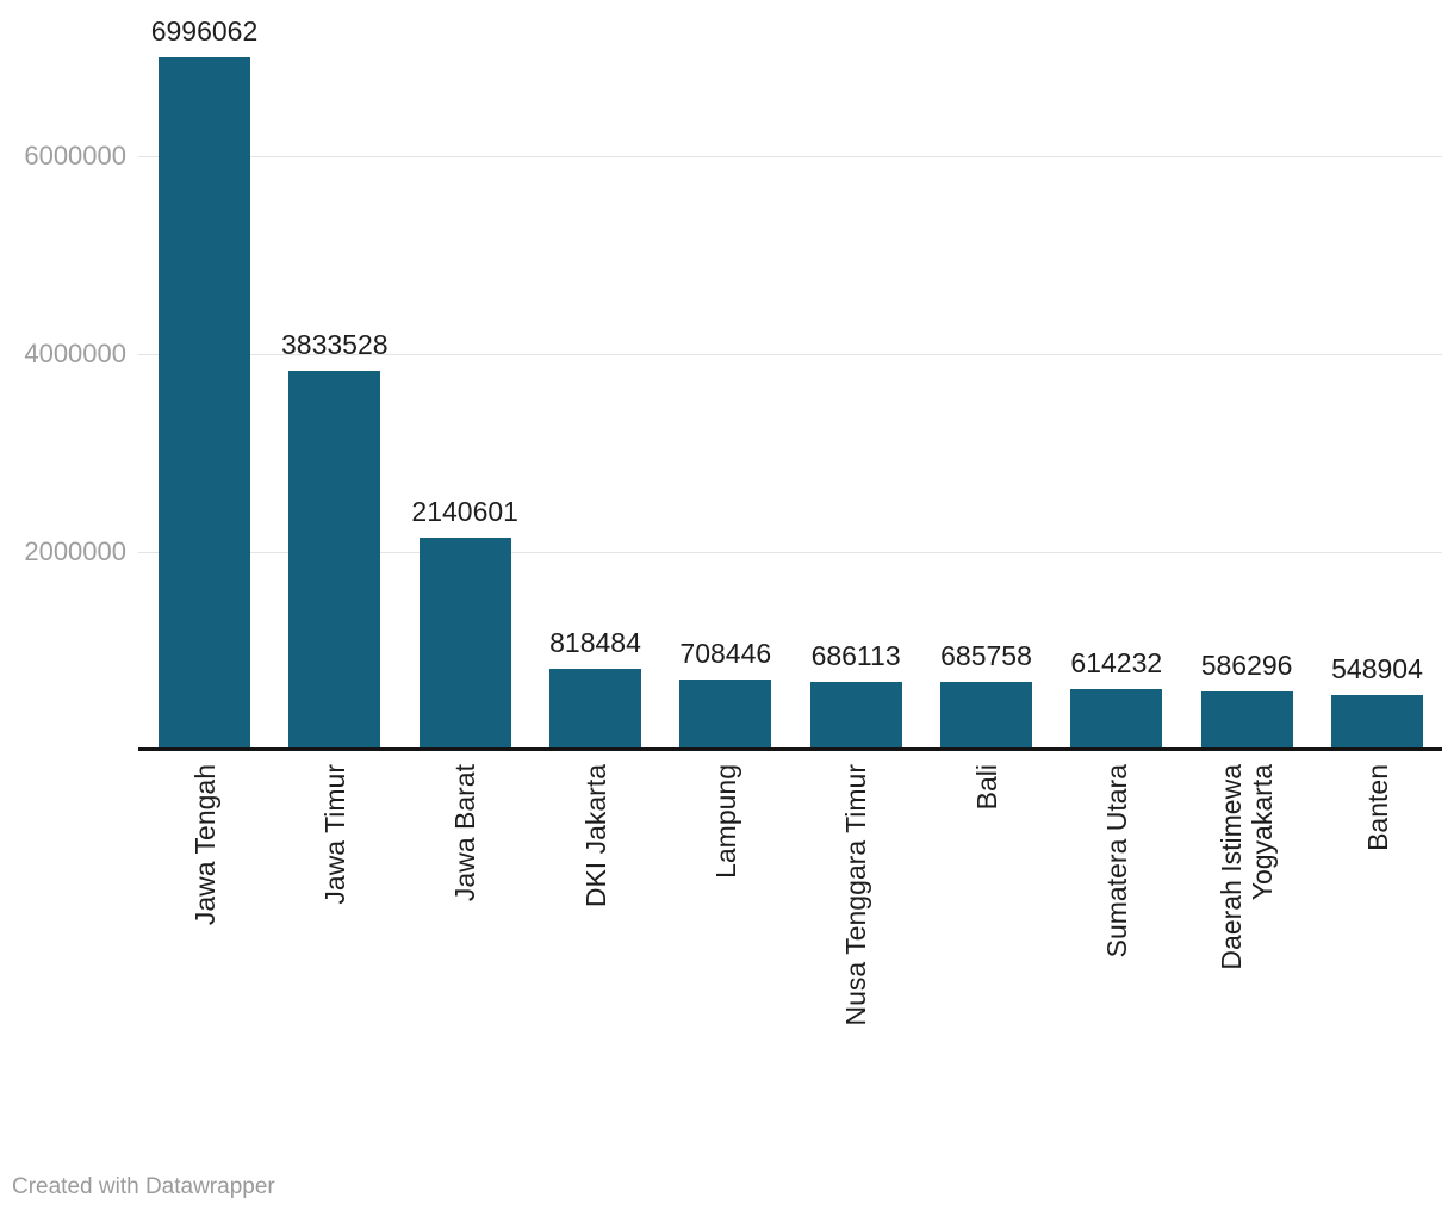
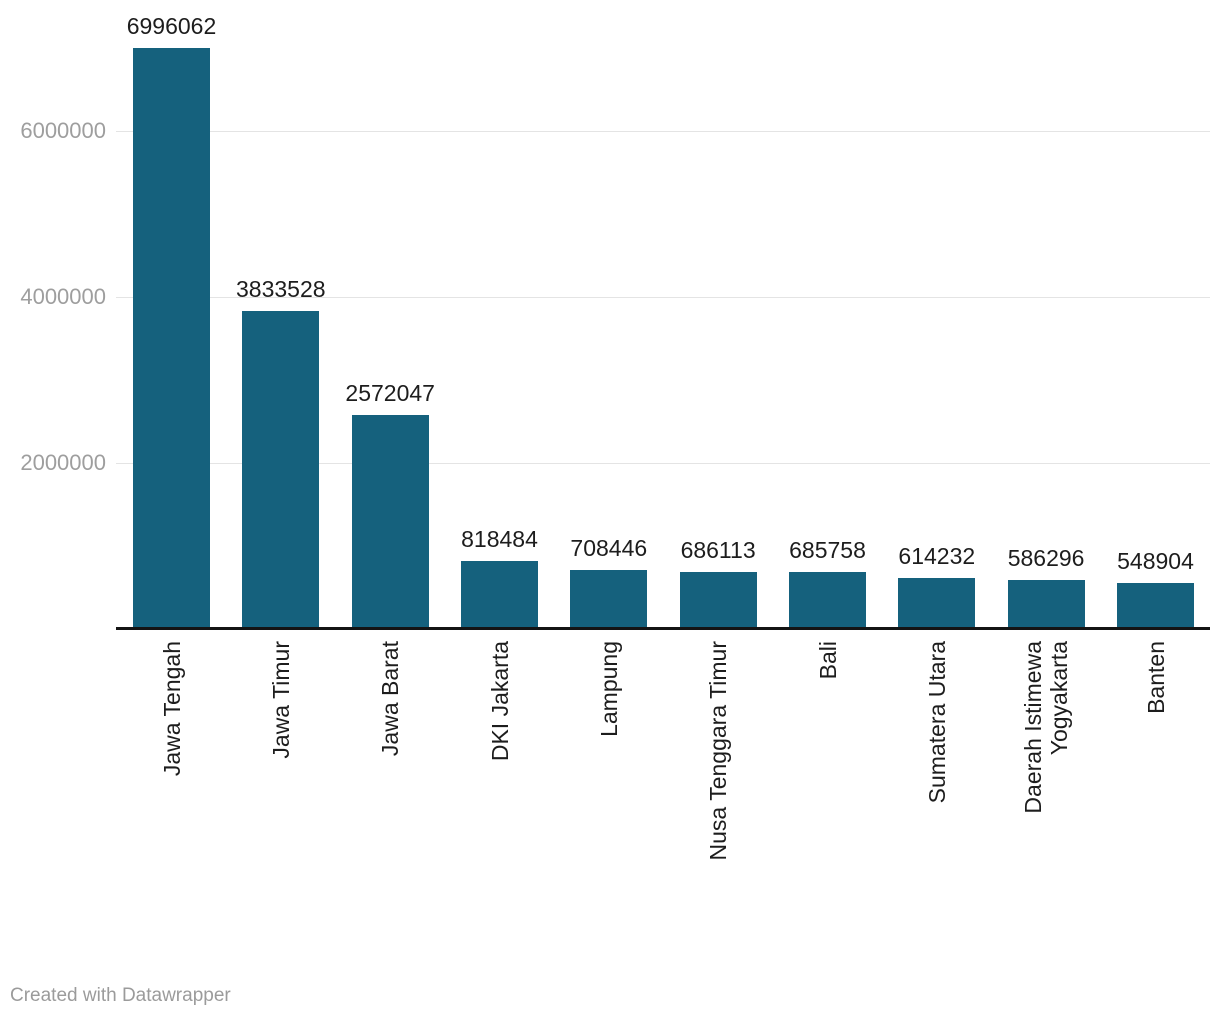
Jawa Barat: 2140601 -> 2572047
